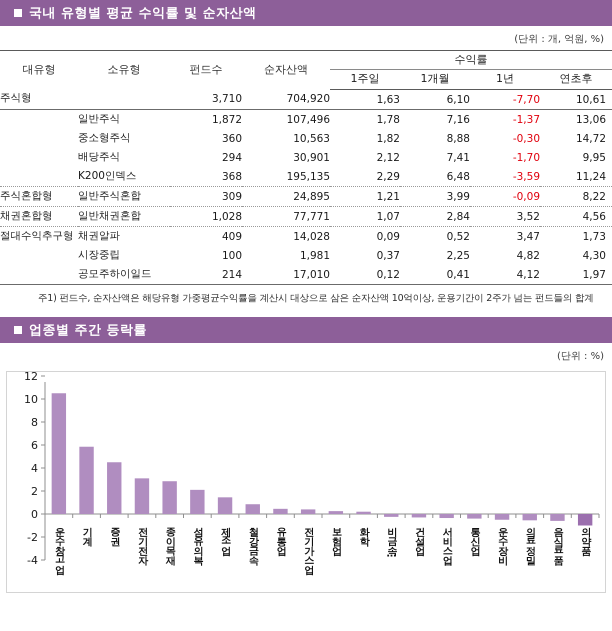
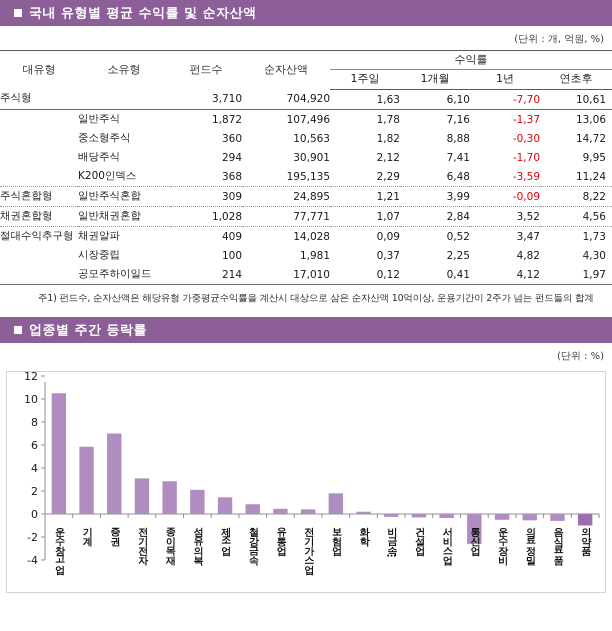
증권: 4.5 -> 7.0
보험업: 0.2 -> 1.8
통신업: -0.4 -> -2.6
